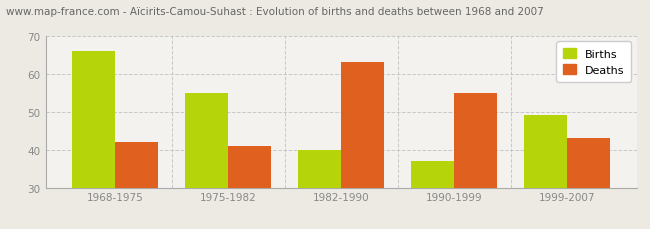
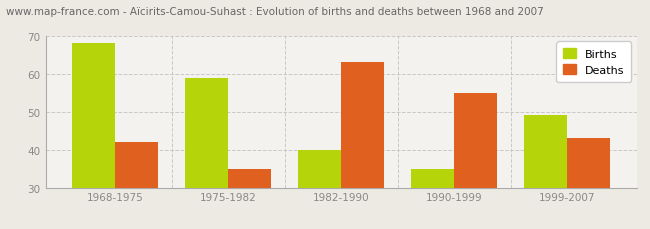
Births/1968-1975: 66 -> 68
Births/1975-1982: 55 -> 59
Deaths/1975-1982: 41 -> 35
Births/1990-1999: 37 -> 35
